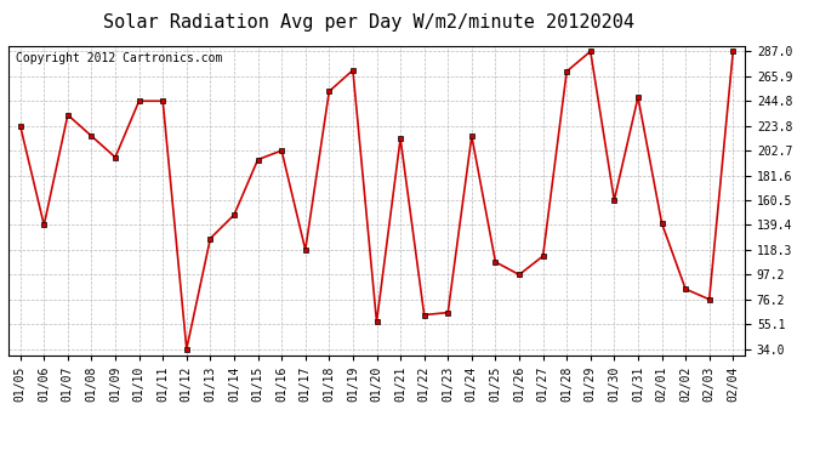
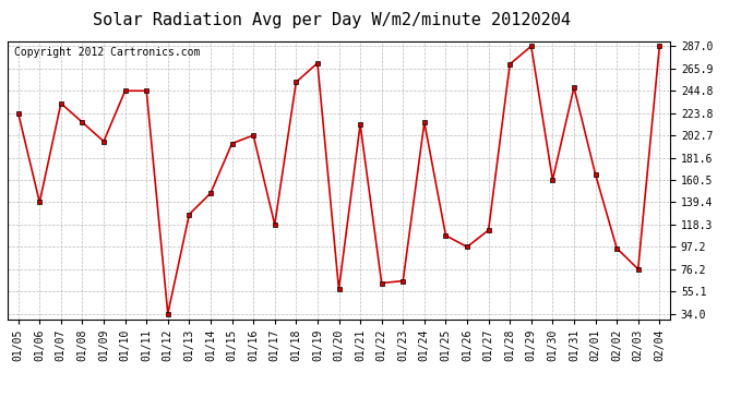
02/01: 141 -> 166
02/02: 85 -> 96
